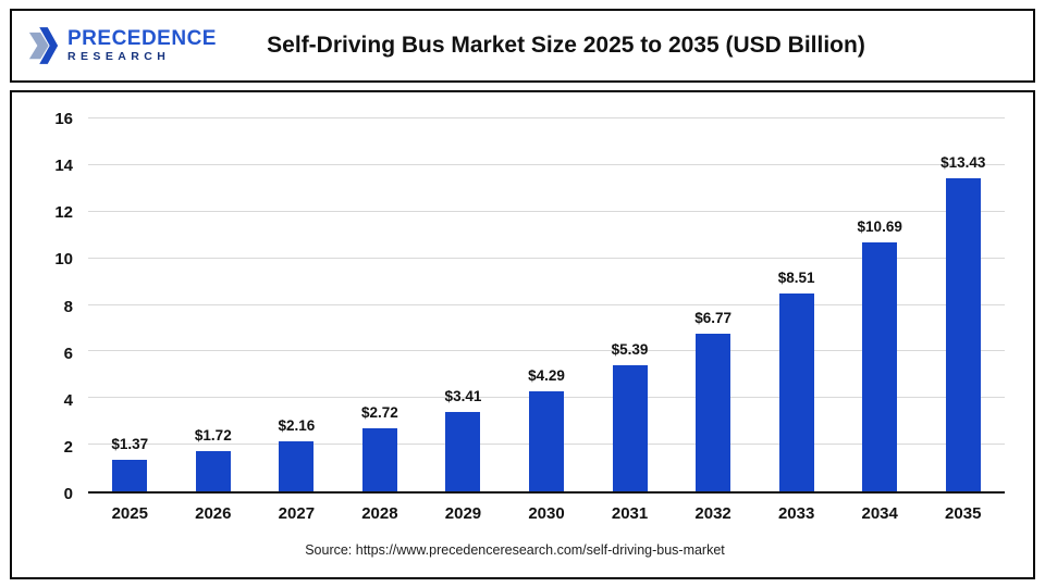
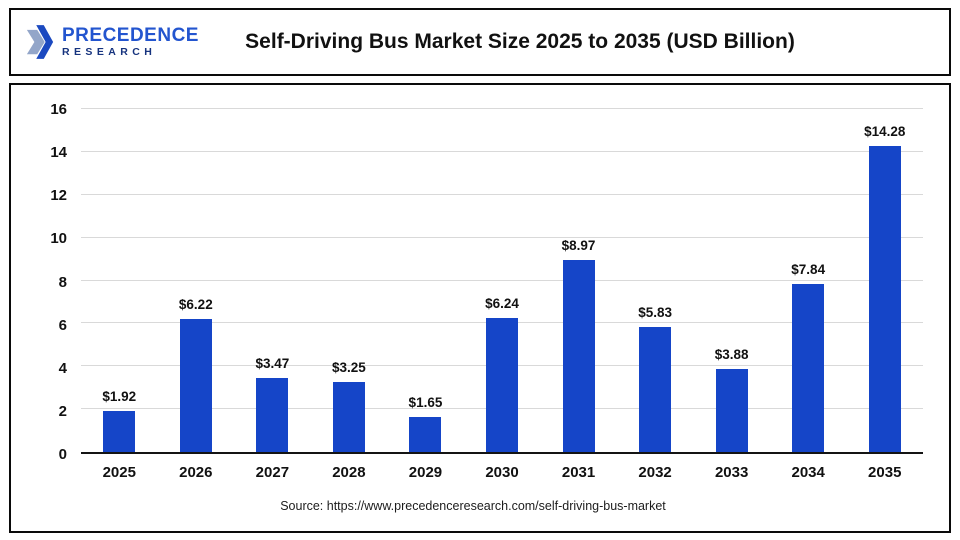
2025: $1.37 -> $1.92
2026: $1.72 -> $6.22
2027: $2.16 -> $3.47
2028: $2.72 -> $3.25
2029: $3.41 -> $1.65
2030: $4.29 -> $6.24
2031: $5.39 -> $8.97
2032: $6.77 -> $5.83
2033: $8.51 -> $3.88
2034: $10.69 -> $7.84
2035: $13.43 -> $14.28
